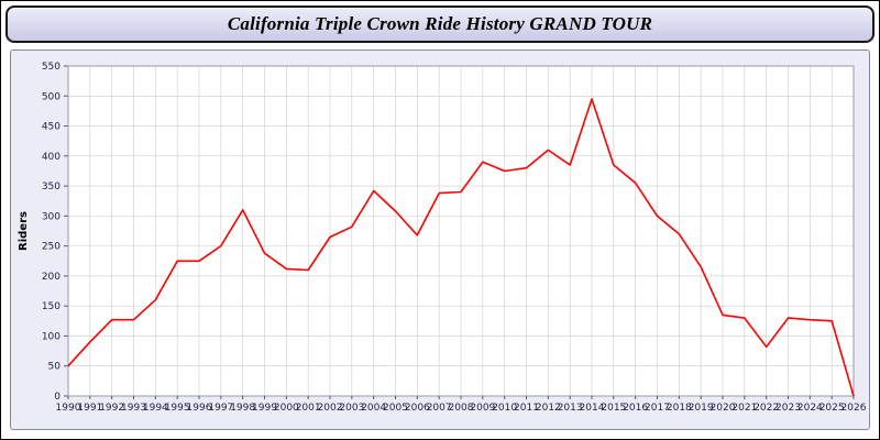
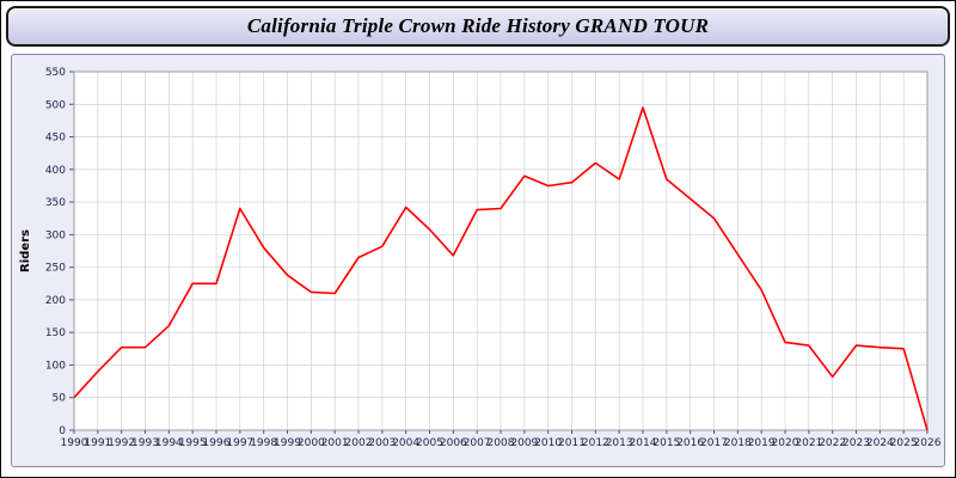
1997: 250 -> 340
1998: 310 -> 280
2017: 300 -> 320
